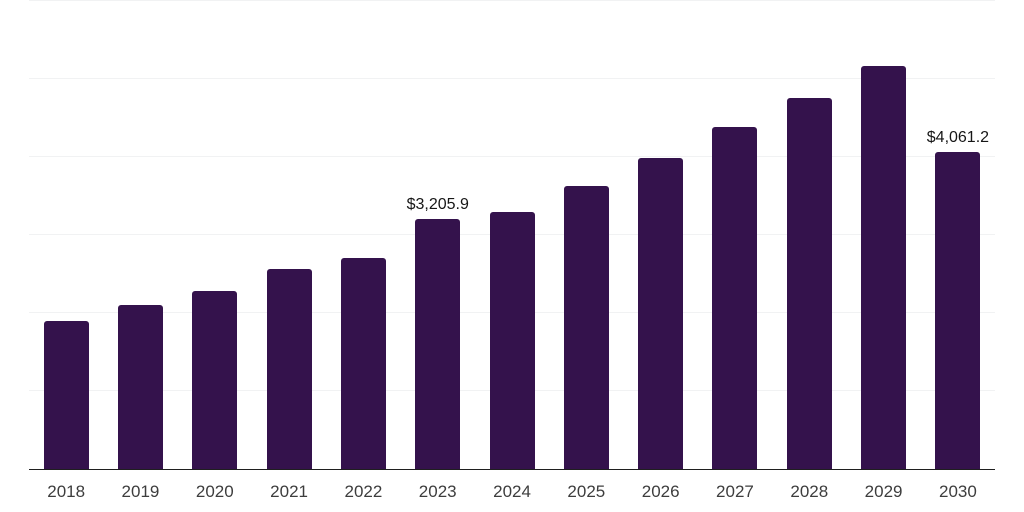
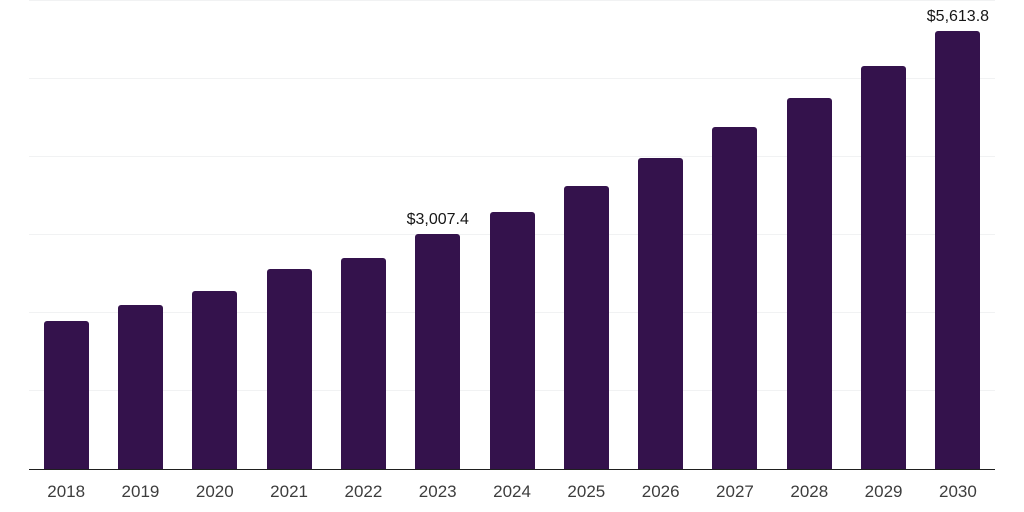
2023: $3,205.9 -> $3,007.4
2030: $4,061.2 -> $5,613.8
